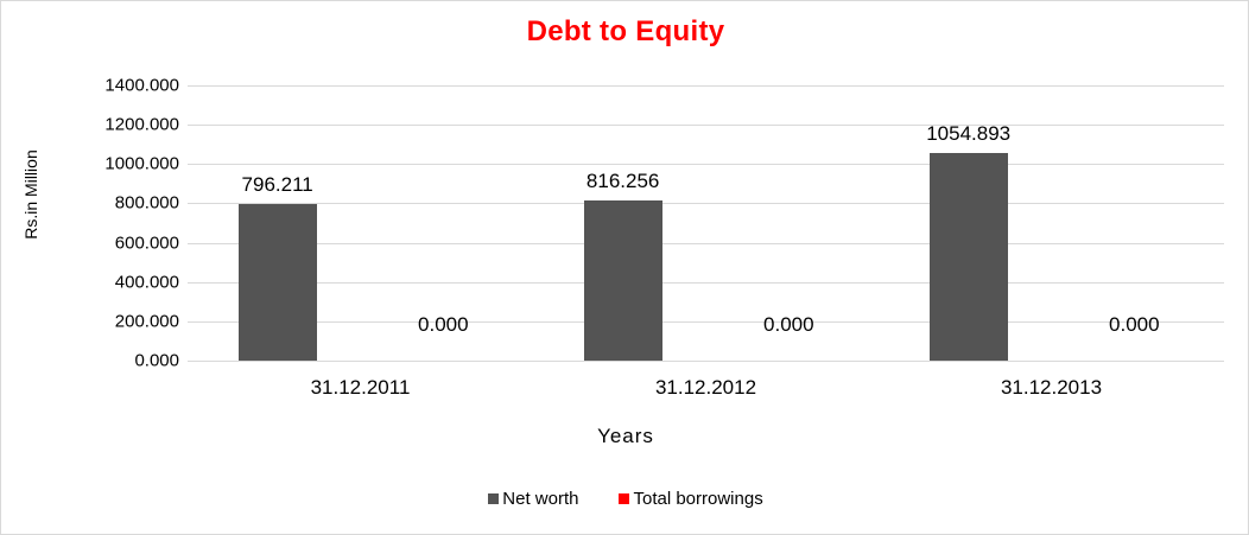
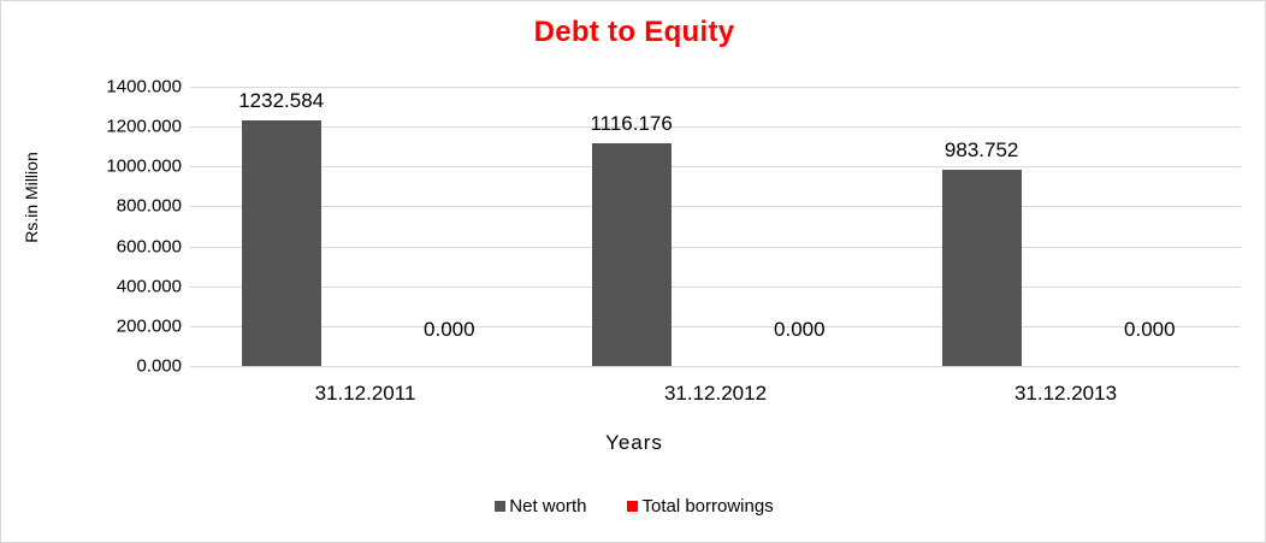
Net worth/31.12.2011: 796.211 -> 1232.584
Net worth/31.12.2012: 816.256 -> 1116.176
Net worth/31.12.2013: 1054.893 -> 983.752
